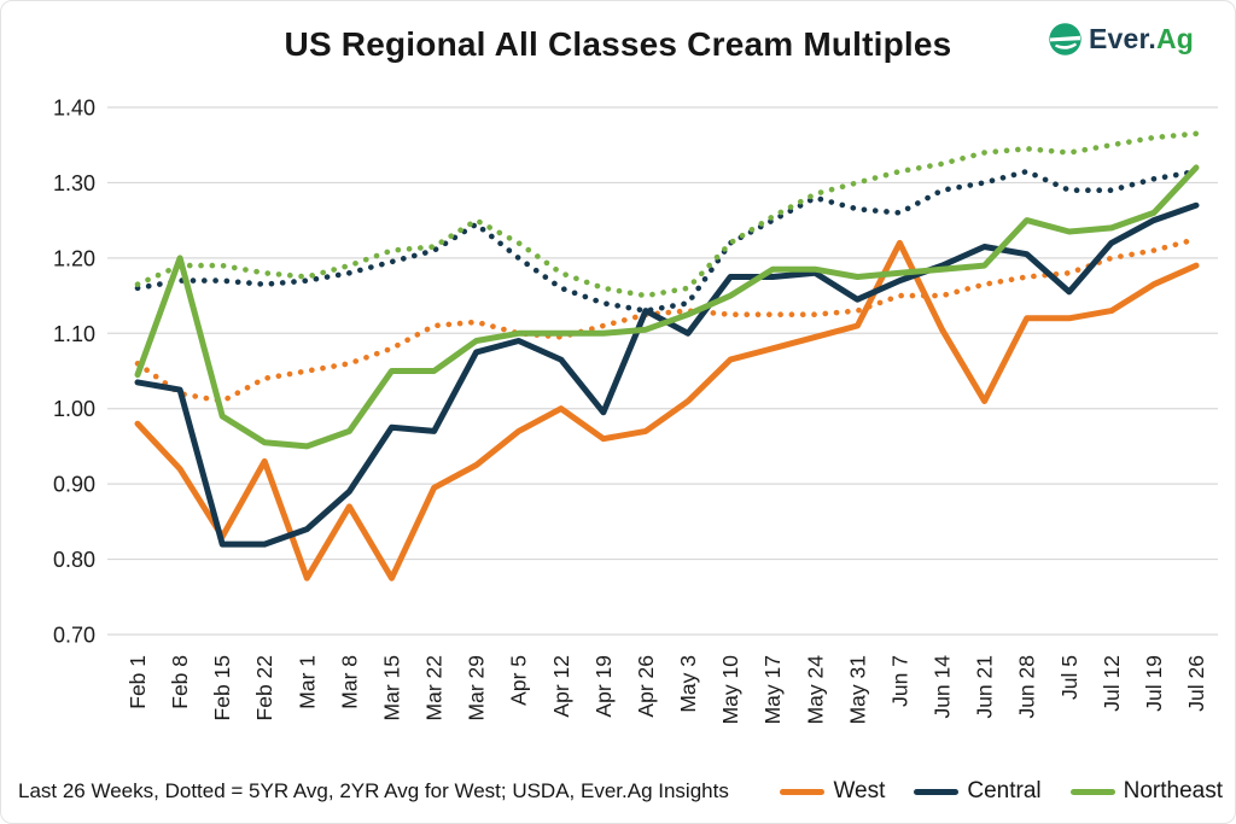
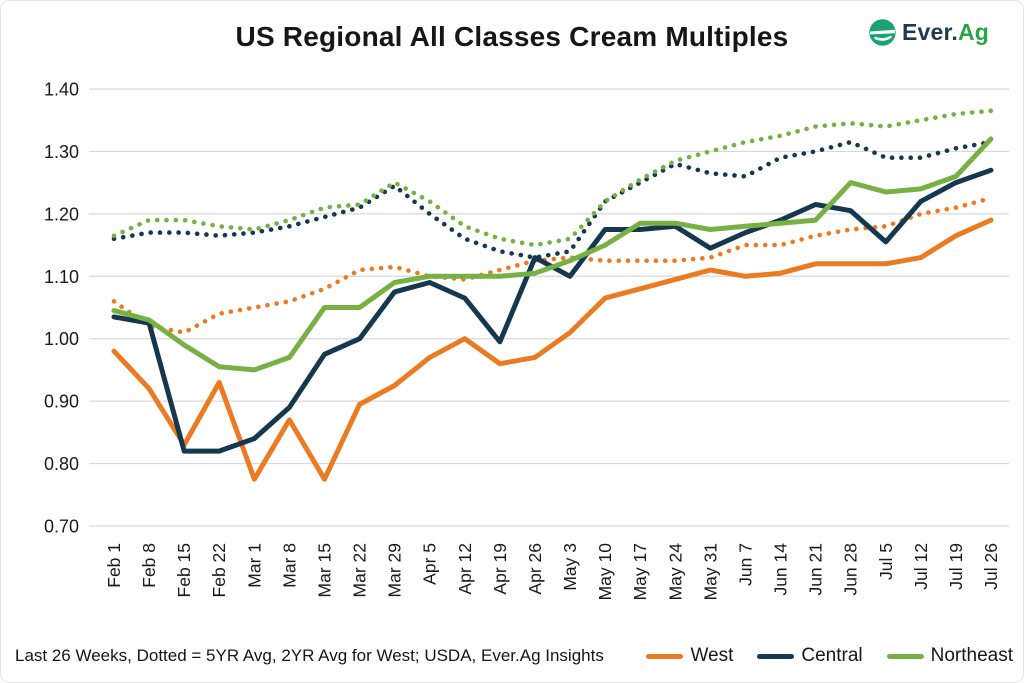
Northeast/Feb 8: 1.20 -> 1.03
Central/Mar 22: 0.97 -> 1.00
West/Jun 7: 1.22 -> 1.10
West/Jun 21: 1.01 -> 1.12
